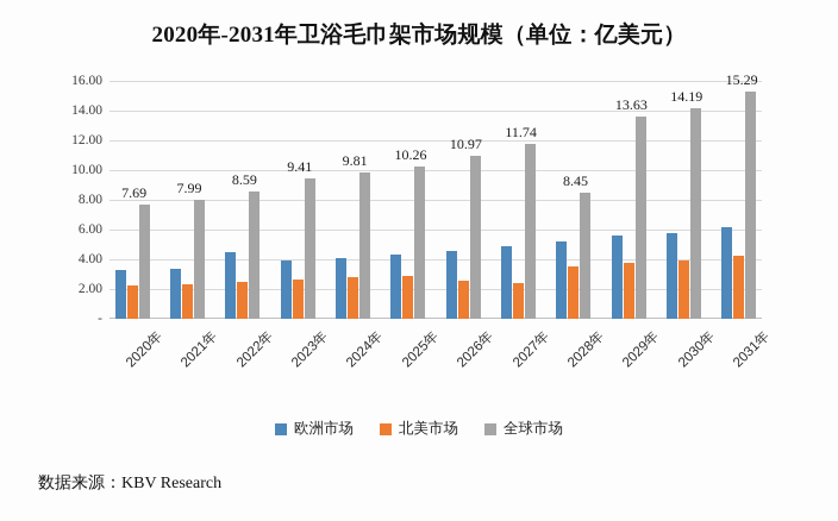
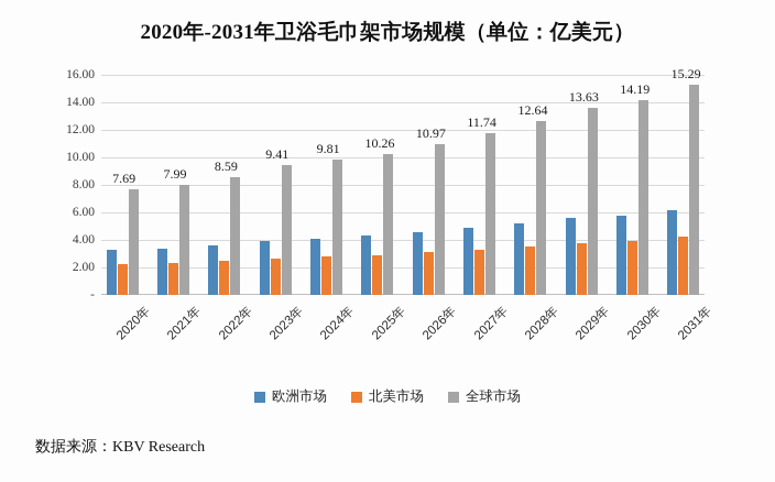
欧洲市场/2022年: 4.5 -> 3.6
北美市场/2026年: 2.6 -> 3.1
北美市场/2027年: 2.4 -> 3.3
全球市场/2028年: 8.45 -> 12.64
